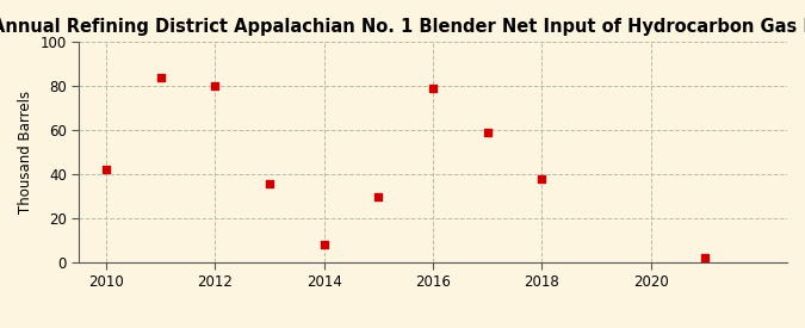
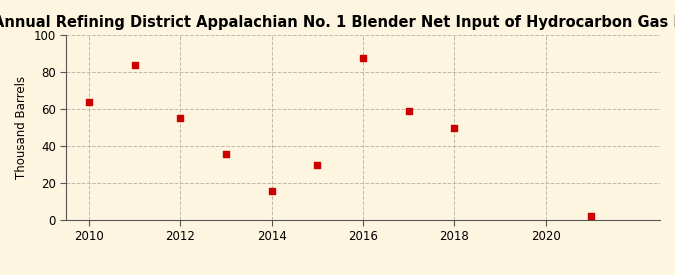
2010: 42 -> 64
2012: 80 -> 55
2014: 8 -> 16
2016: 79 -> 88
2018: 38 -> 50
